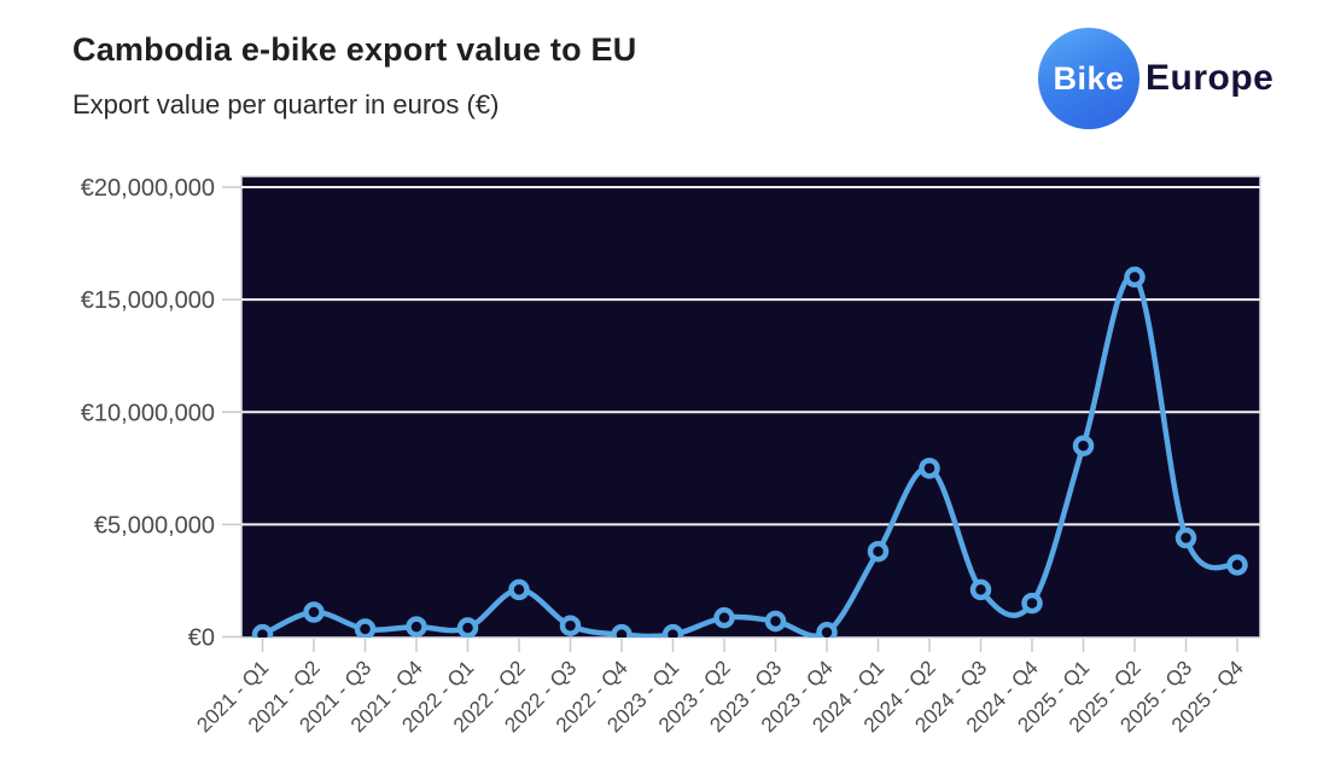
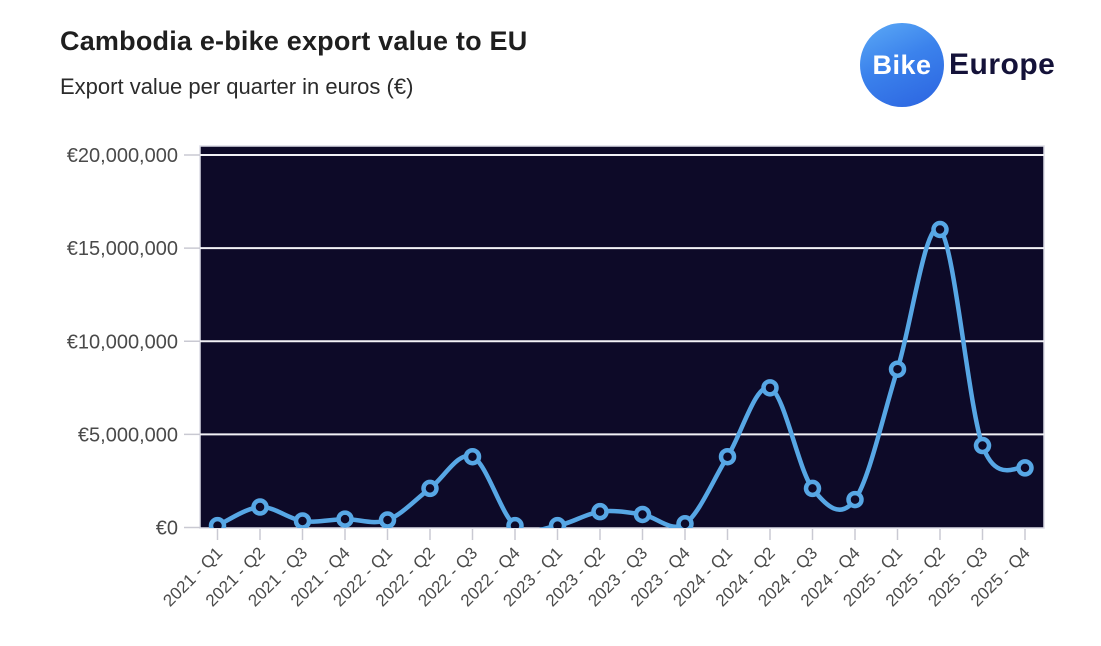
2022 - Q3: €500000 -> €3800000
